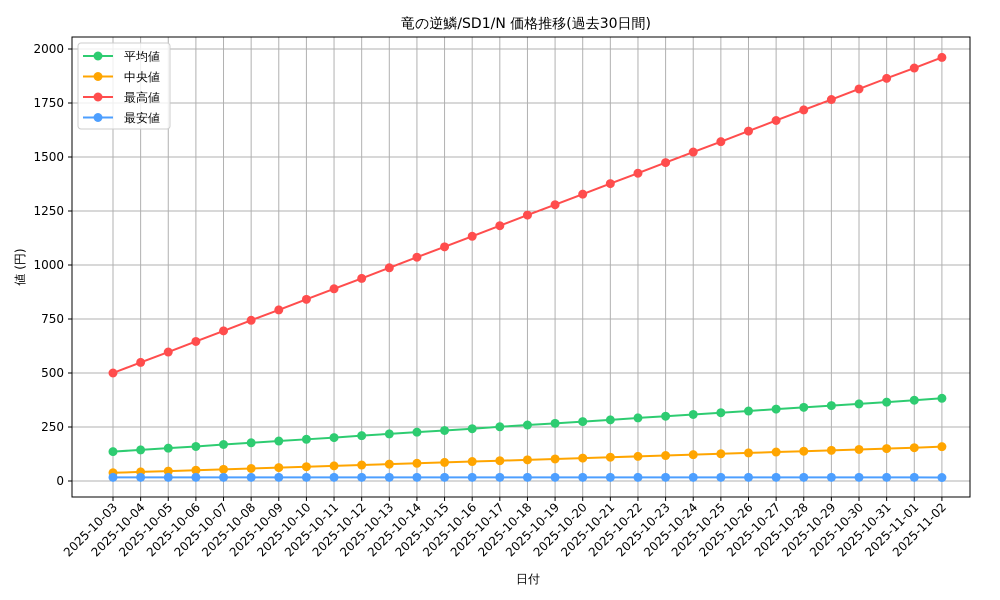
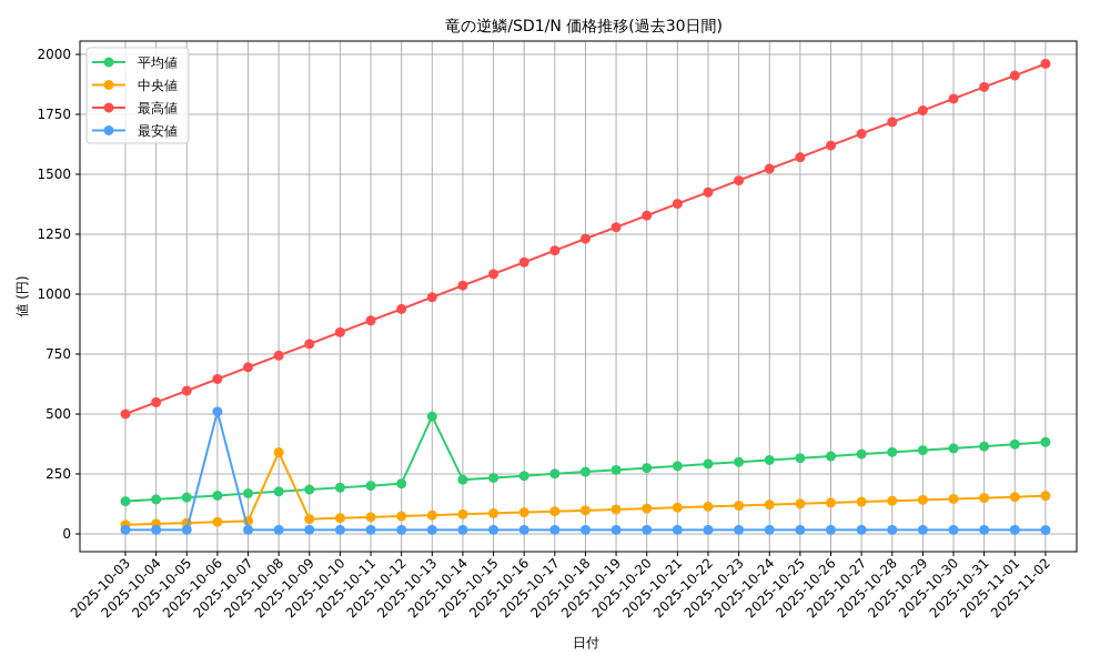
最安値/2025-10-06: 20 -> 510
中央値/2025-10-08: 60 -> 340
平均値/2025-10-13: 220 -> 490
